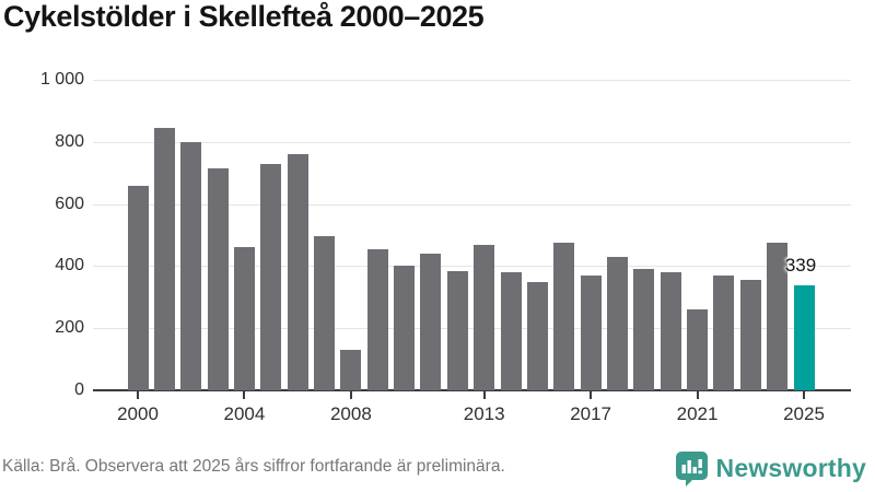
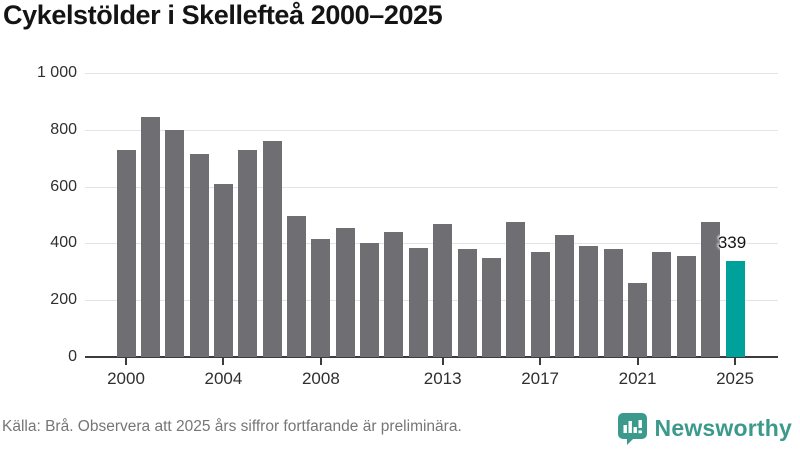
2000: 660 -> 730
2004: 460 -> 610
2008: 130 -> 420
